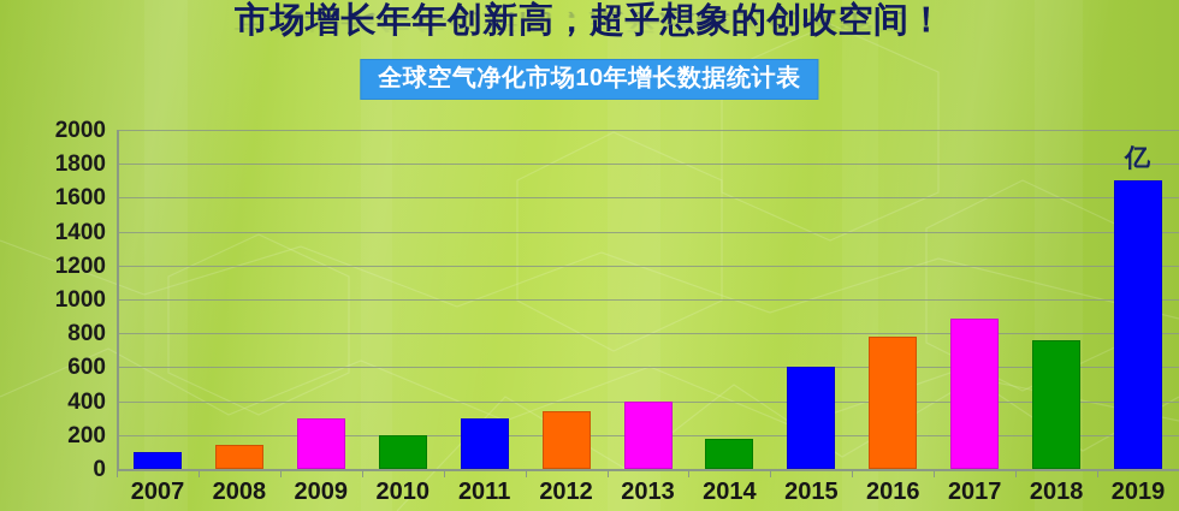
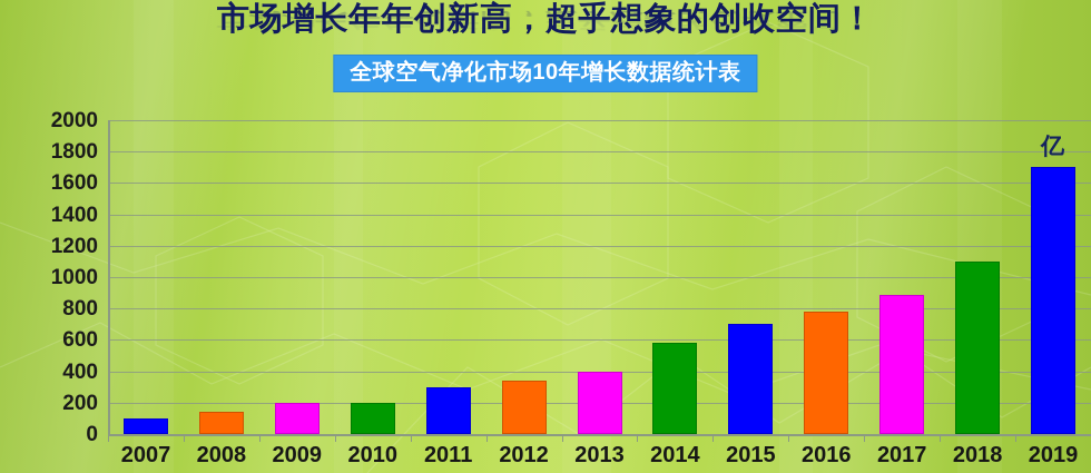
2009: 300 -> 200
2014: 180 -> 580
2015: 600 -> 700
2018: 760 -> 1100
